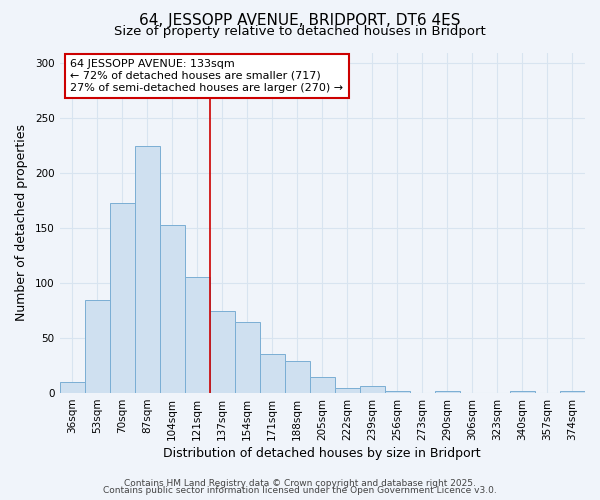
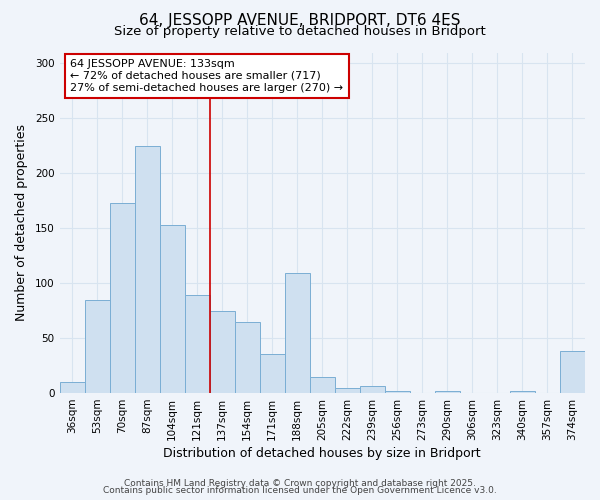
121sqm: 106 -> 89
188sqm: 29 -> 109
374sqm: 2 -> 38
